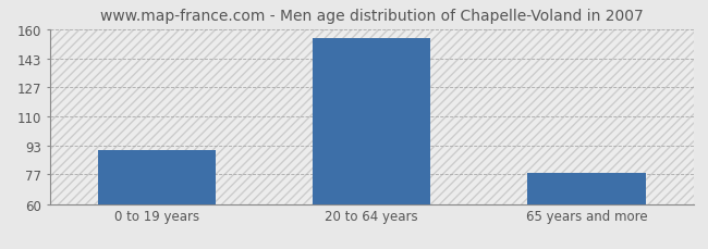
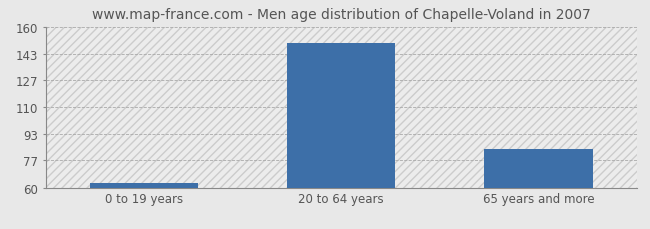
0 to 19 years: 91 -> 63
20 to 64 years: 155 -> 150
65 years and more: 78 -> 84
